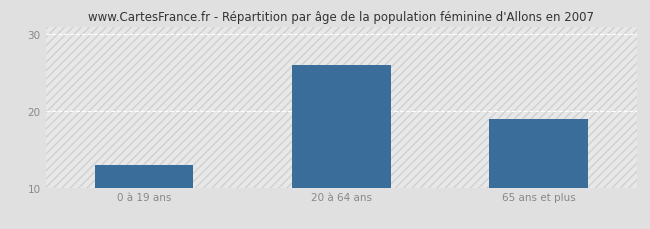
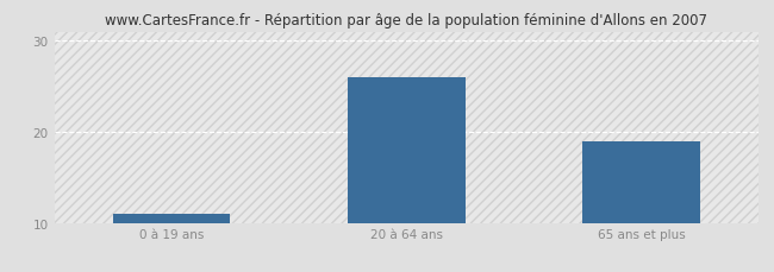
0 à 19 ans: 13 -> 11
